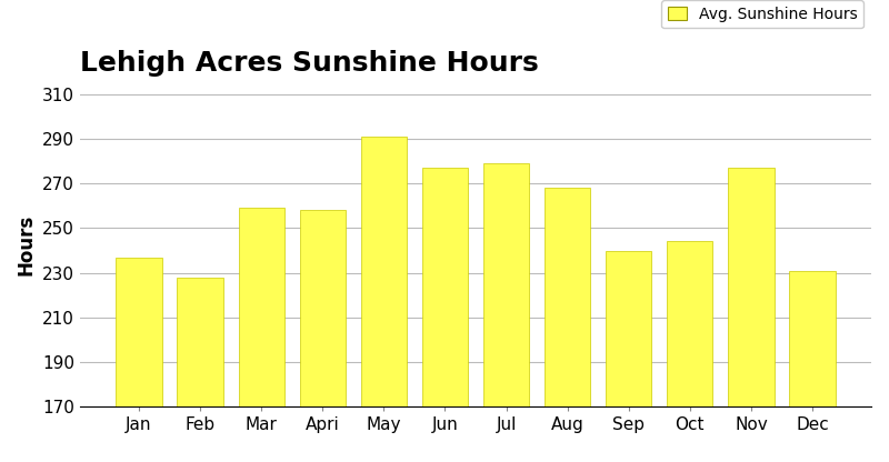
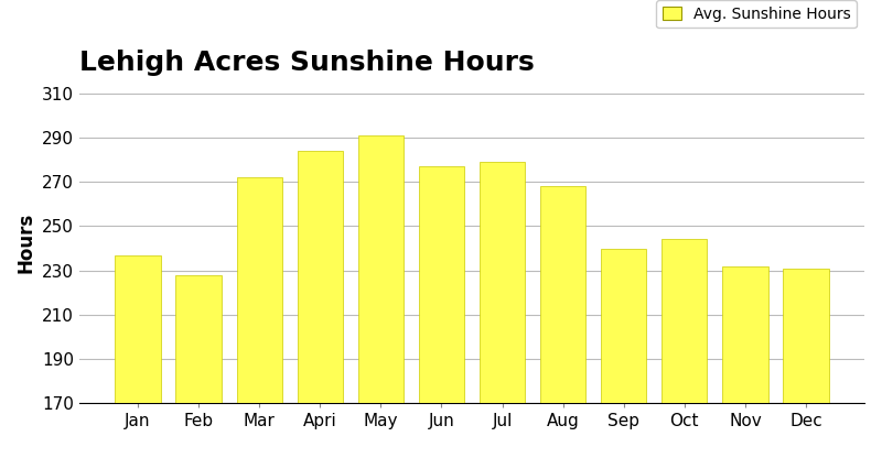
Mar: 259 -> 272
Apri: 258 -> 284
Nov: 277 -> 232
